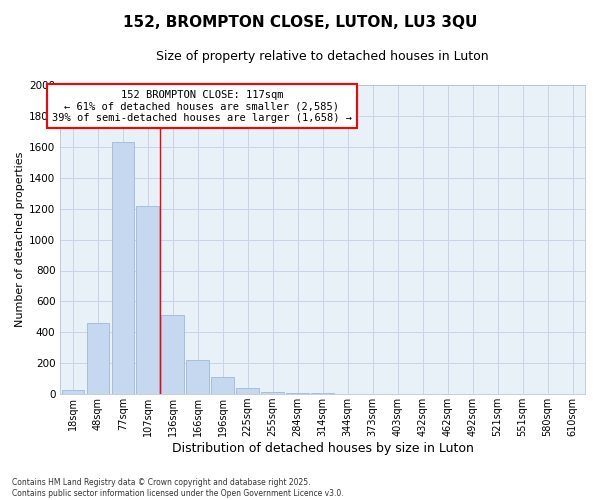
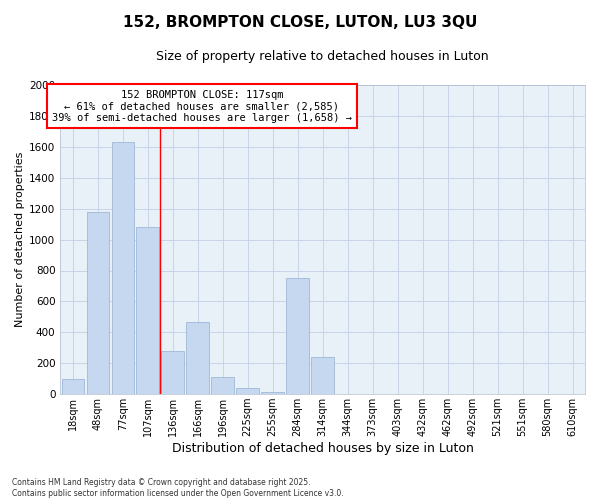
18sqm: 30 -> 100
48sqm: 460 -> 1180
107sqm: 1220 -> 1080
136sqm: 510 -> 280
166sqm: 220 -> 470
284sqm: 10 -> 750
314sqm: 0 -> 240
